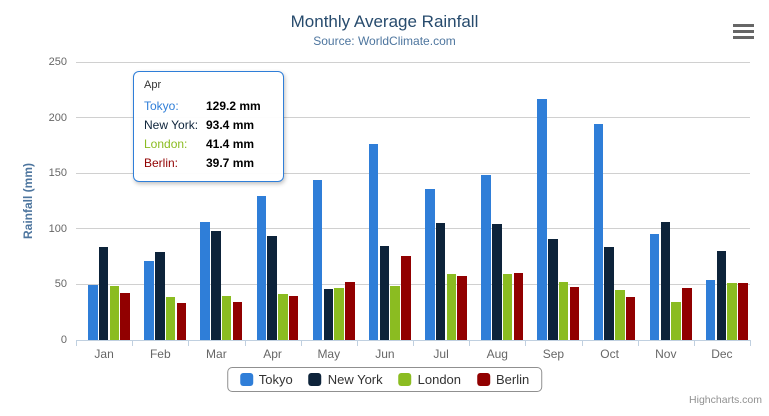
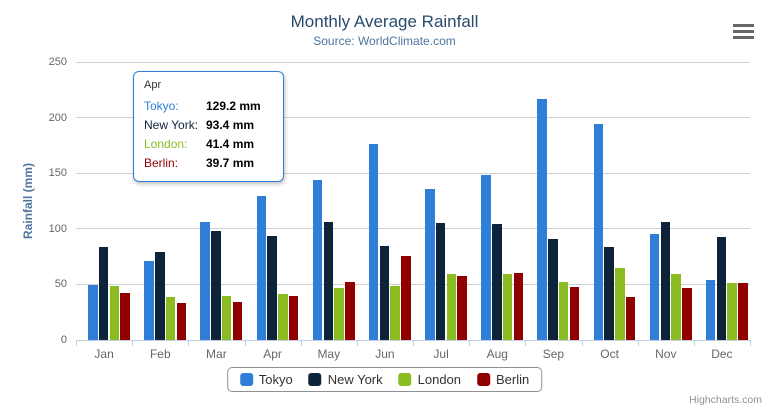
New York/May: 46 -> 106
London/Oct: 45 -> 65
London/Nov: 34 -> 59
New York/Dec: 80 -> 92
